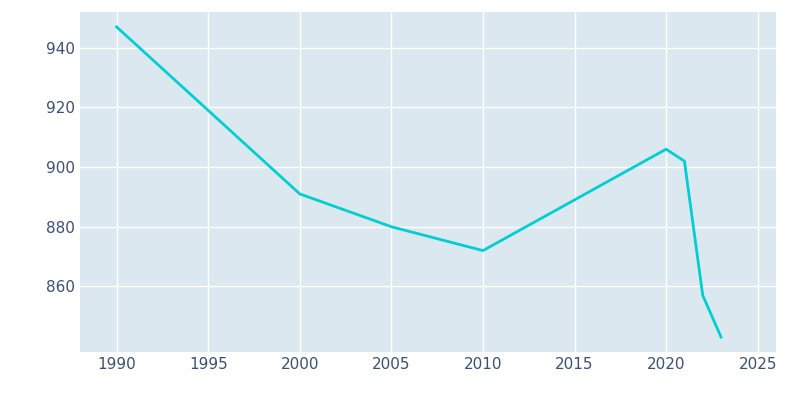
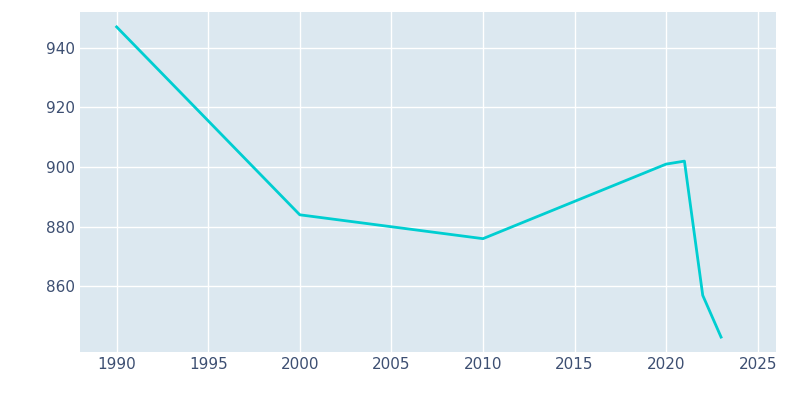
2000: 891 -> 884
2010: 872 -> 876
2020: 906 -> 901
